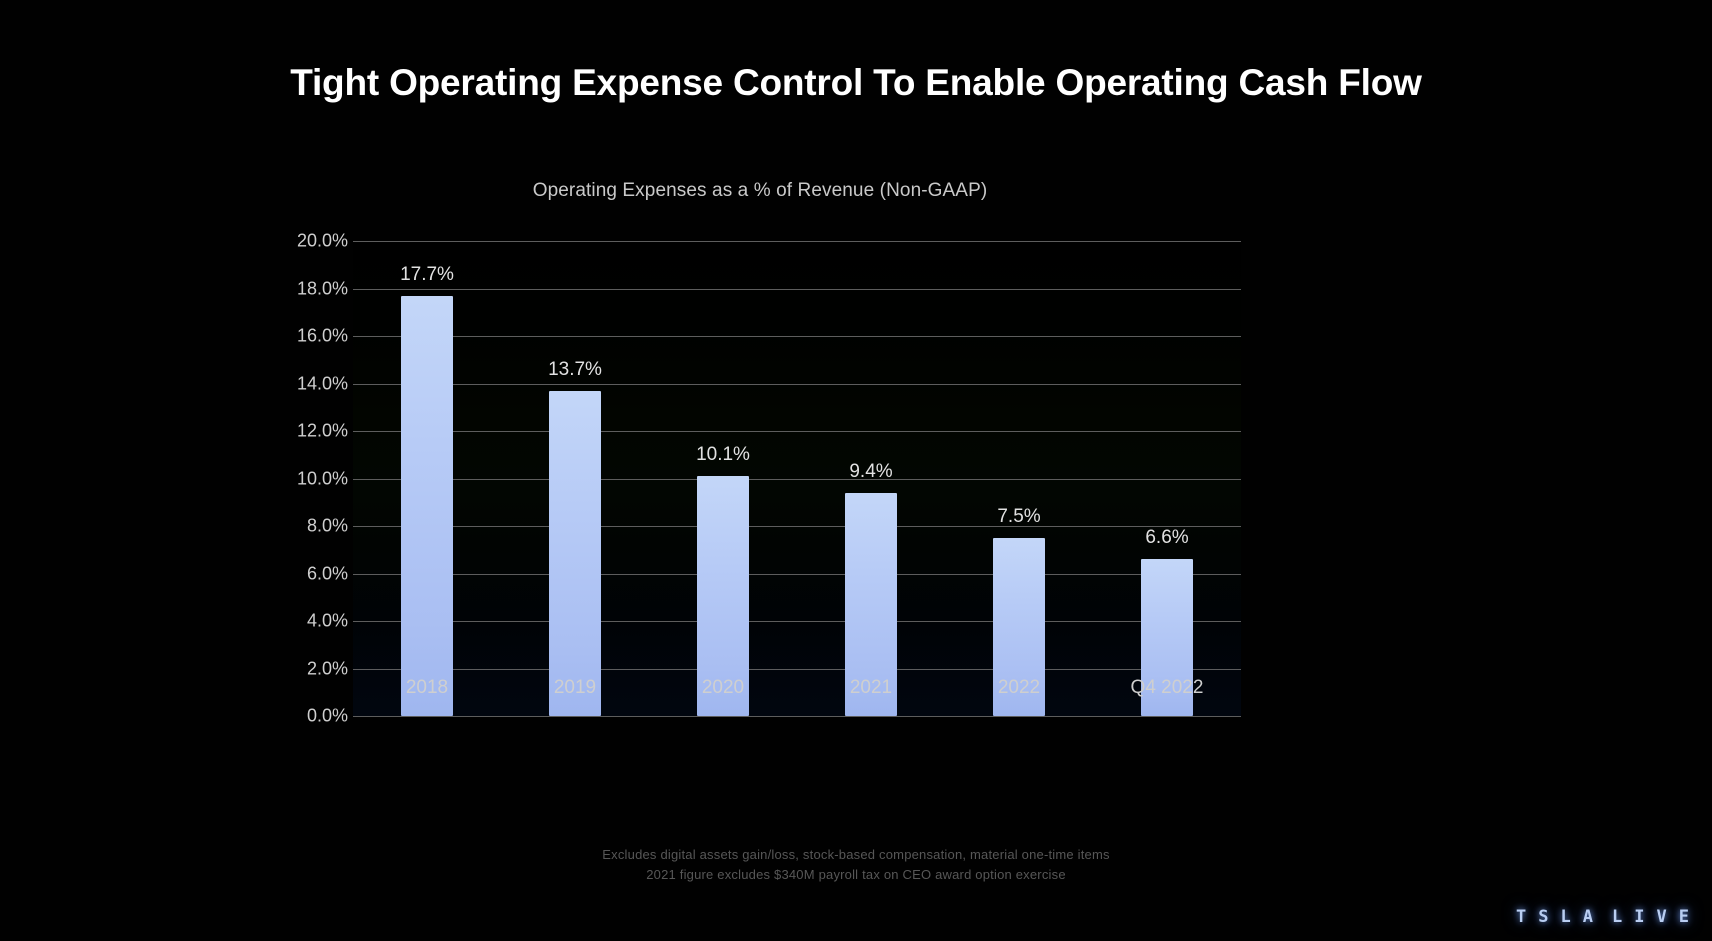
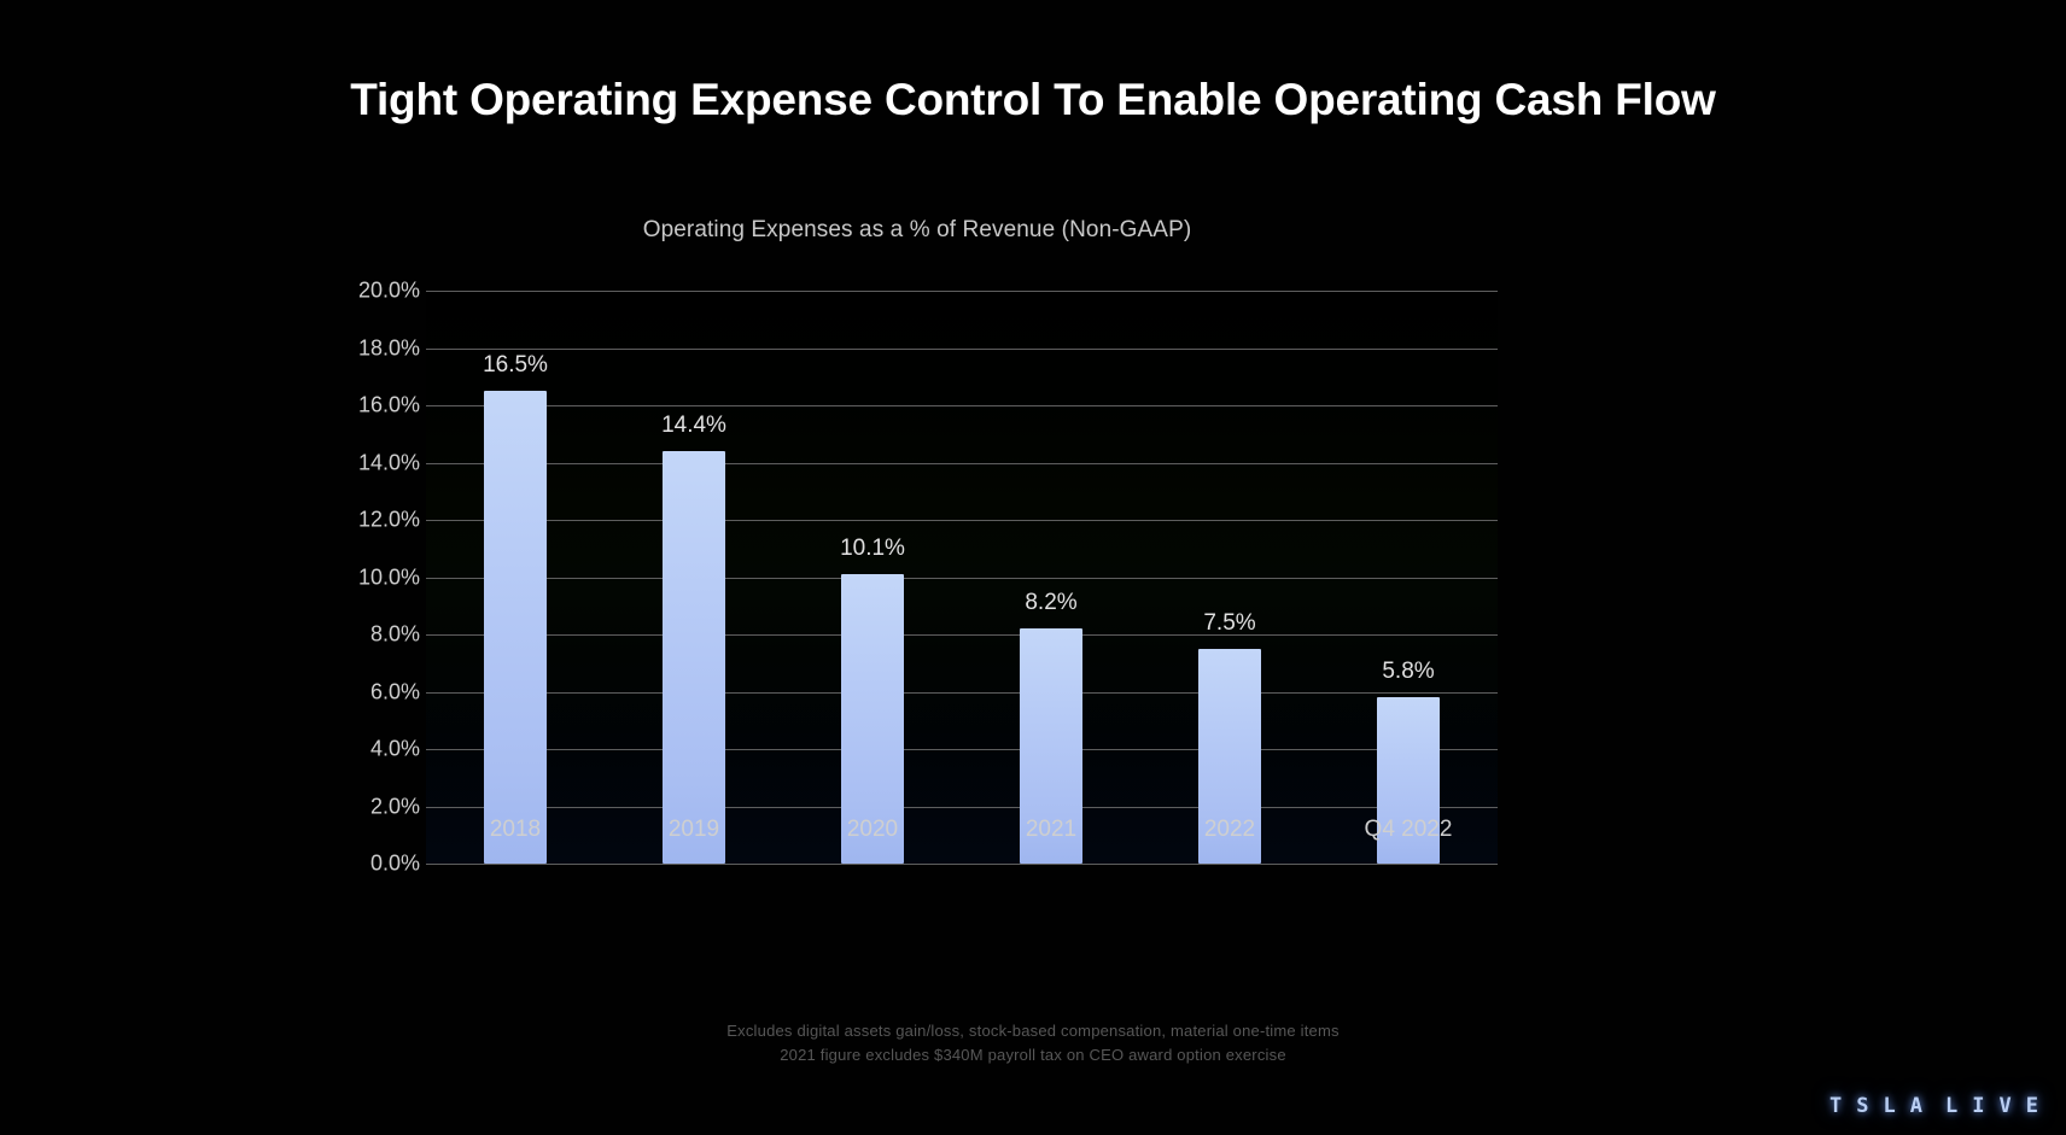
2018: 17.7% -> 16.5%
2019: 13.7% -> 14.4%
2021: 9.4% -> 8.2%
Q4 2022: 6.6% -> 5.8%
